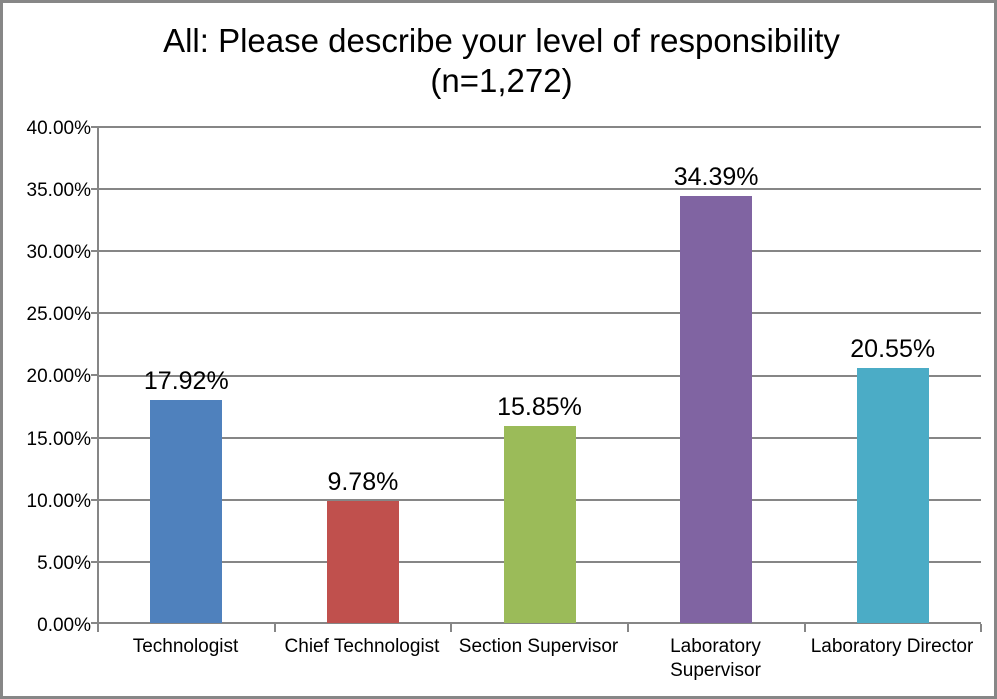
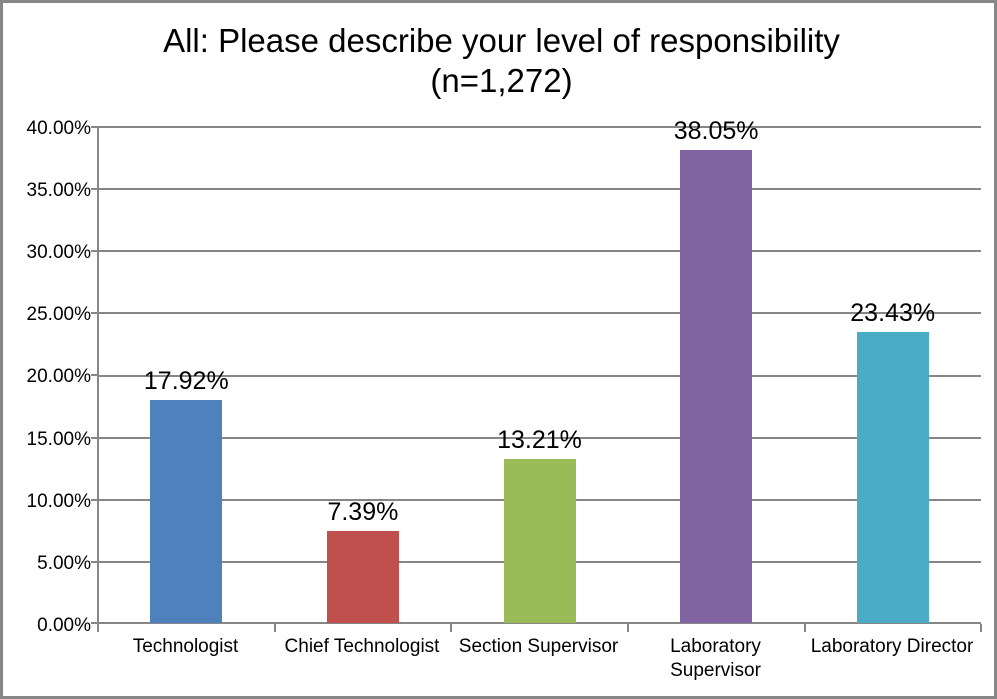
Chief Technologist: 9.78% -> 7.39%
Section Supervisor: 15.85% -> 13.21%
Laboratory Supervisor: 34.39% -> 38.05%
Laboratory Director: 20.55% -> 23.43%
